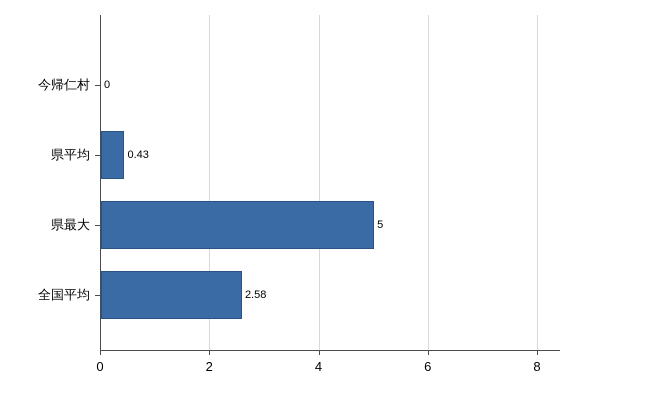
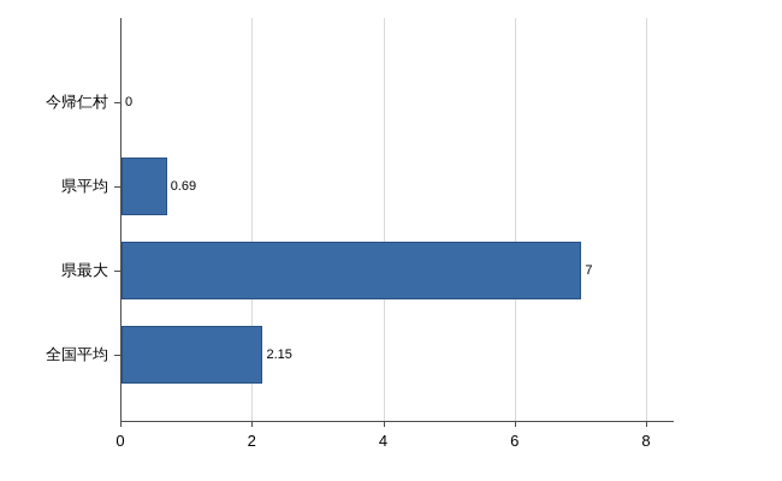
県平均: 0.43 -> 0.69
県最大: 5 -> 7
全国平均: 2.58 -> 2.15
